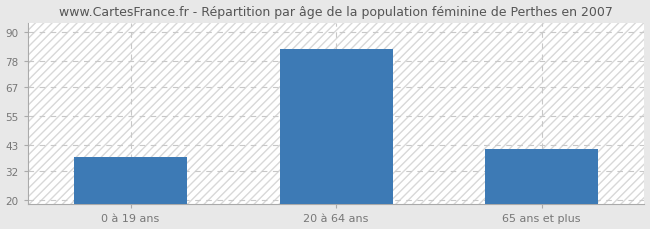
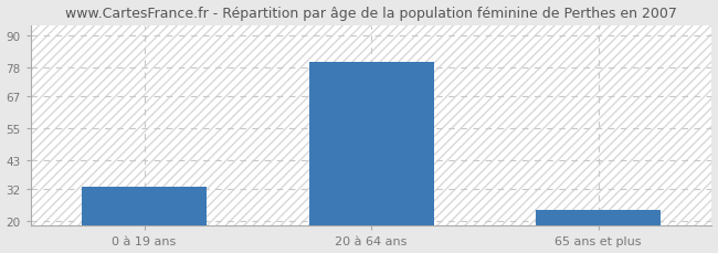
0 à 19 ans: 38 -> 33
20 à 64 ans: 83 -> 80
65 ans et plus: 41 -> 24
